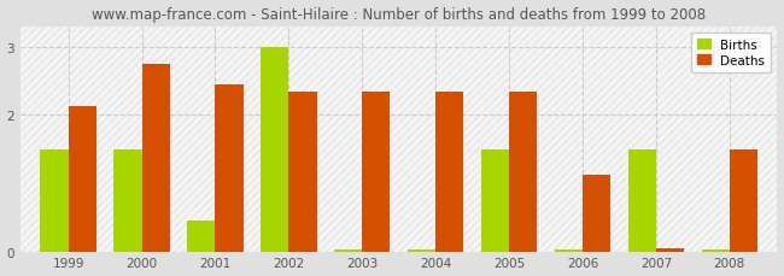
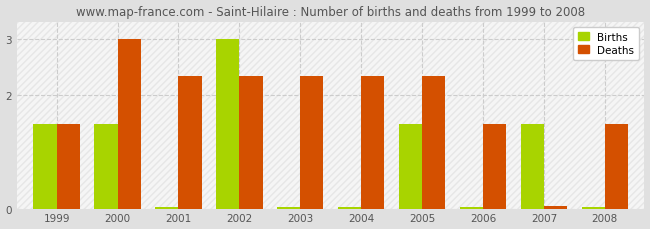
Deaths/1999: 2.12 -> 1.50
Deaths/2000: 2.74 -> 3.00
Births/2001: 0.46 -> 0.02
Deaths/2001: 2.44 -> 2.33
Deaths/2006: 1.12 -> 1.50
